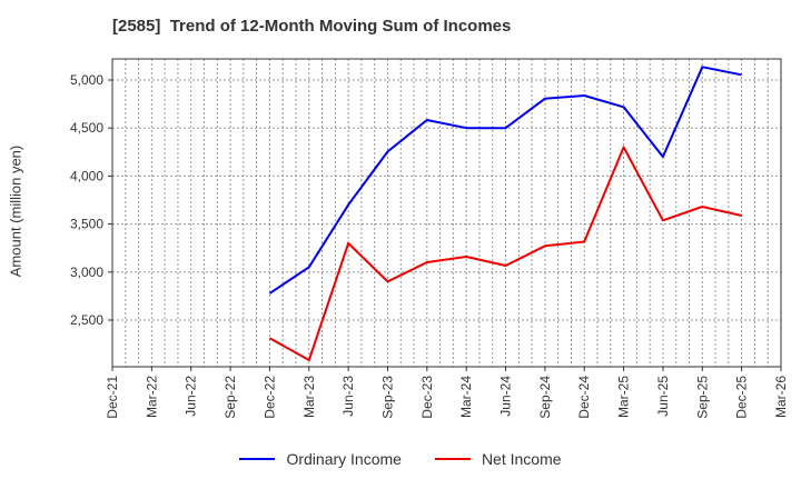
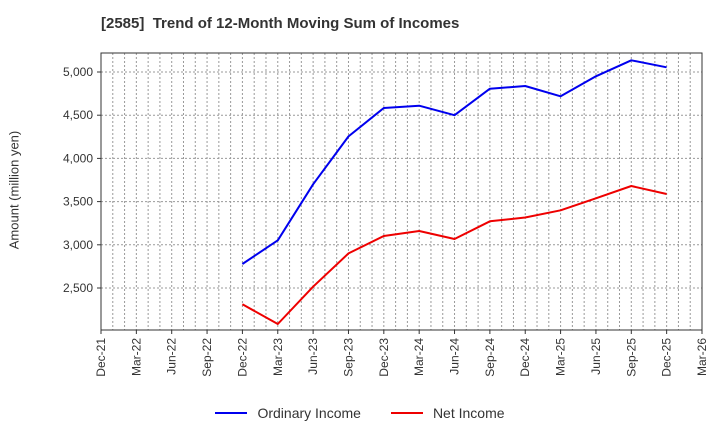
Net Income/Jun-23: 3300 -> 2500
Ordinary Income/Mar-24: 4500 -> 4600
Net Income/Mar-25: 4300 -> 3400
Ordinary Income/Jun-25: 4200 -> 5000
